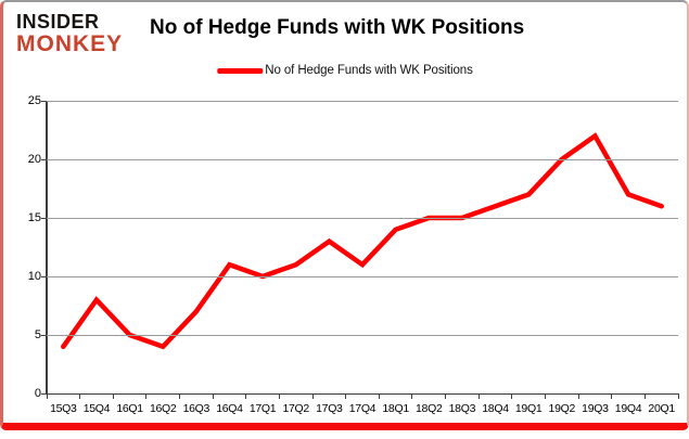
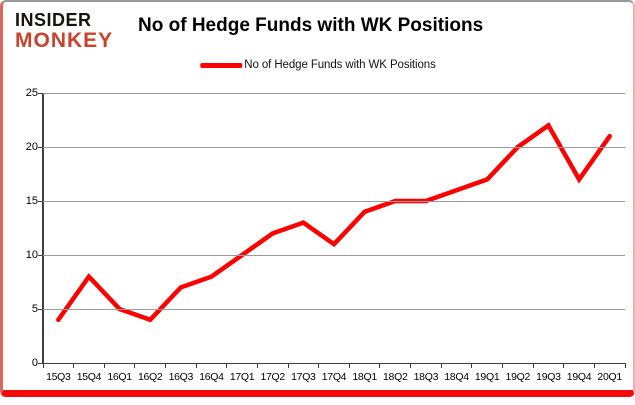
16Q4: 11 -> 8
17Q2: 11 -> 12
20Q1: 16 -> 21
